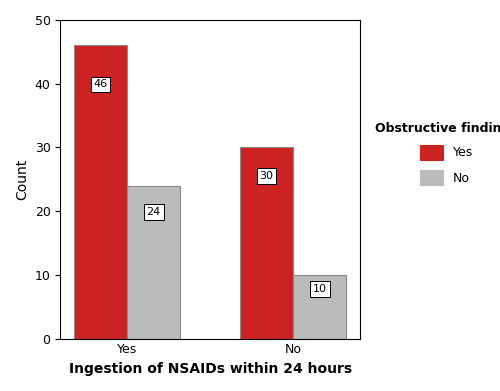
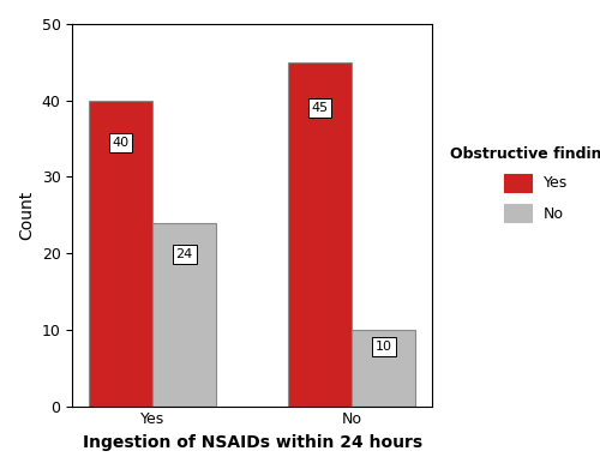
Yes/Yes: 46 -> 40
Yes/No: 30 -> 45
